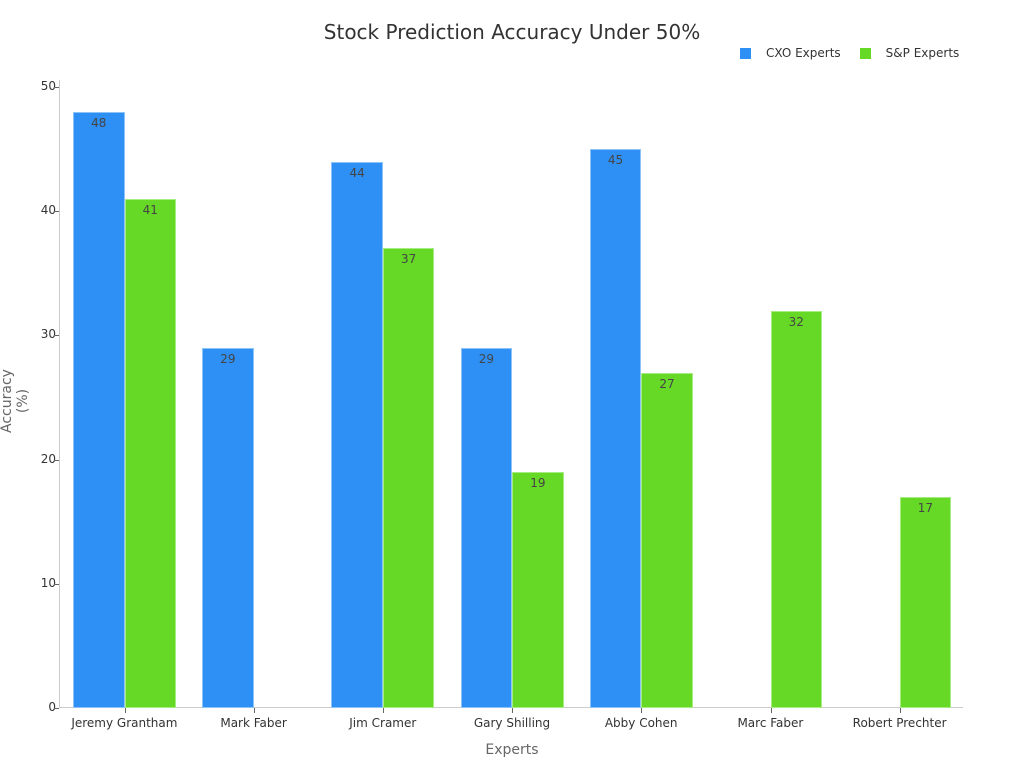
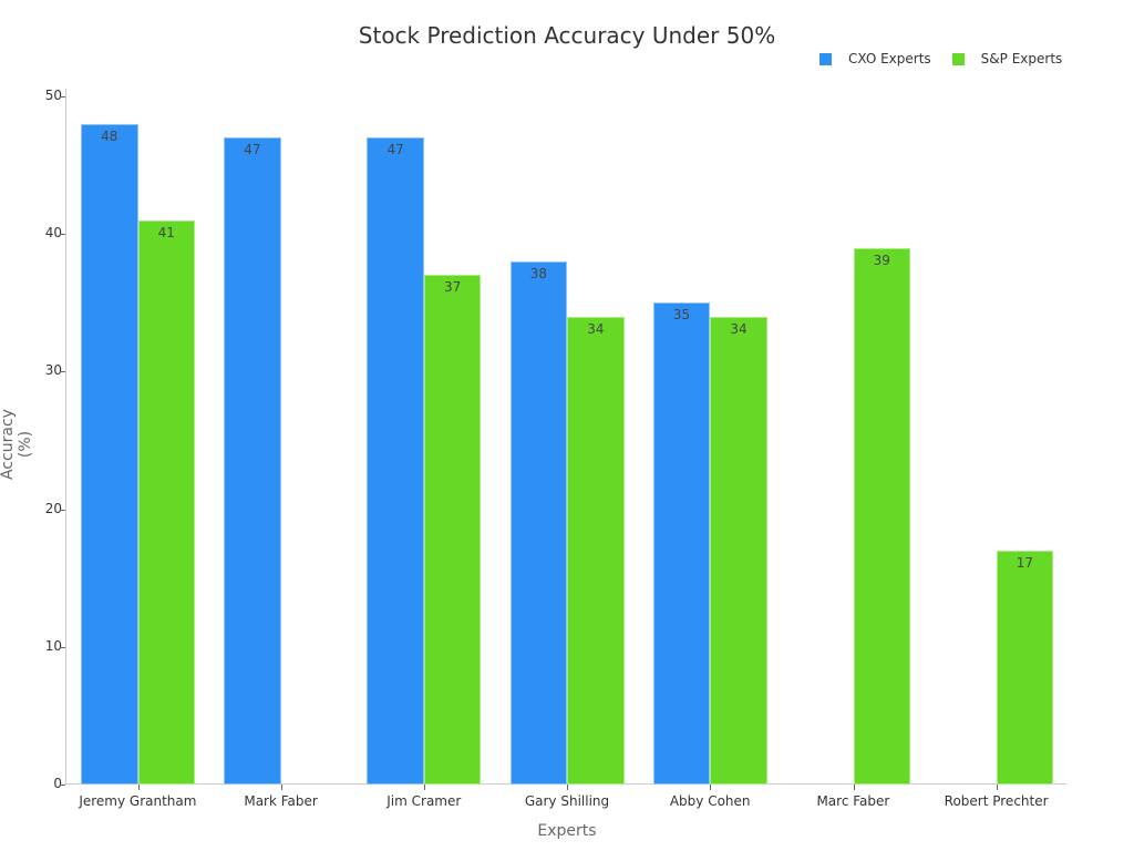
CXO Experts/Mark Faber: 29 -> 47
CXO Experts/Jim Cramer: 44 -> 47
CXO Experts/Gary Shilling: 29 -> 38
S&P Experts/Gary Shilling: 19 -> 34
CXO Experts/Abby Cohen: 45 -> 35
S&P Experts/Abby Cohen: 27 -> 34
S&P Experts/Marc Faber: 32 -> 39
